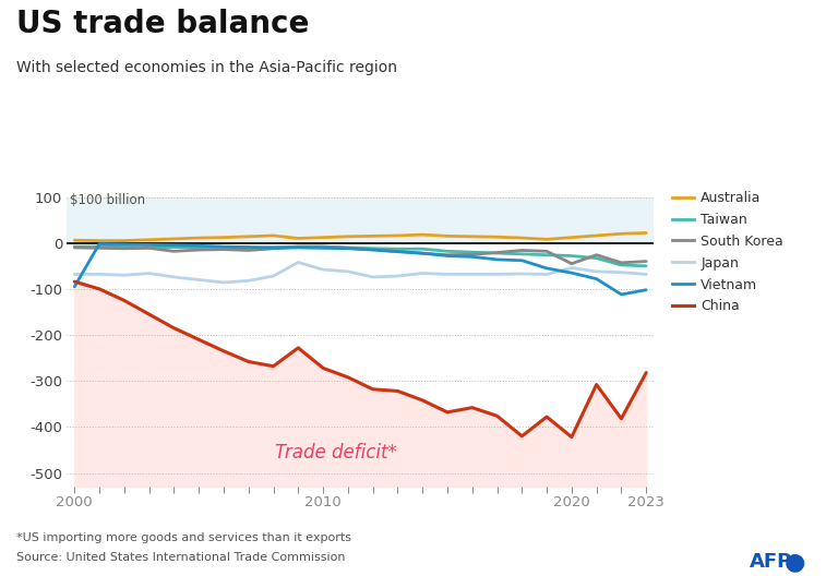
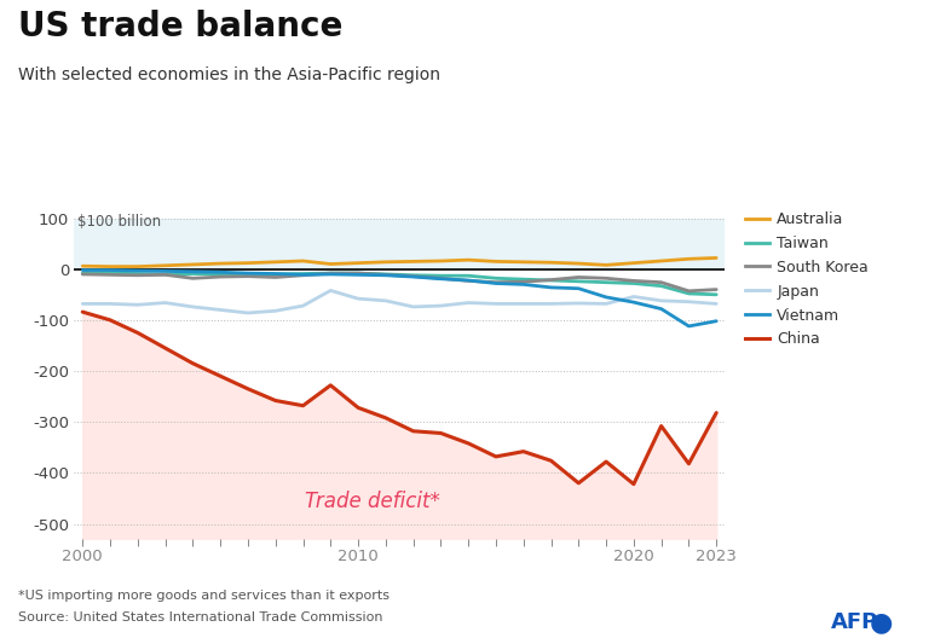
Vietnam/2000: -95 -> -2
South Korea/2020: -45 -> -23
